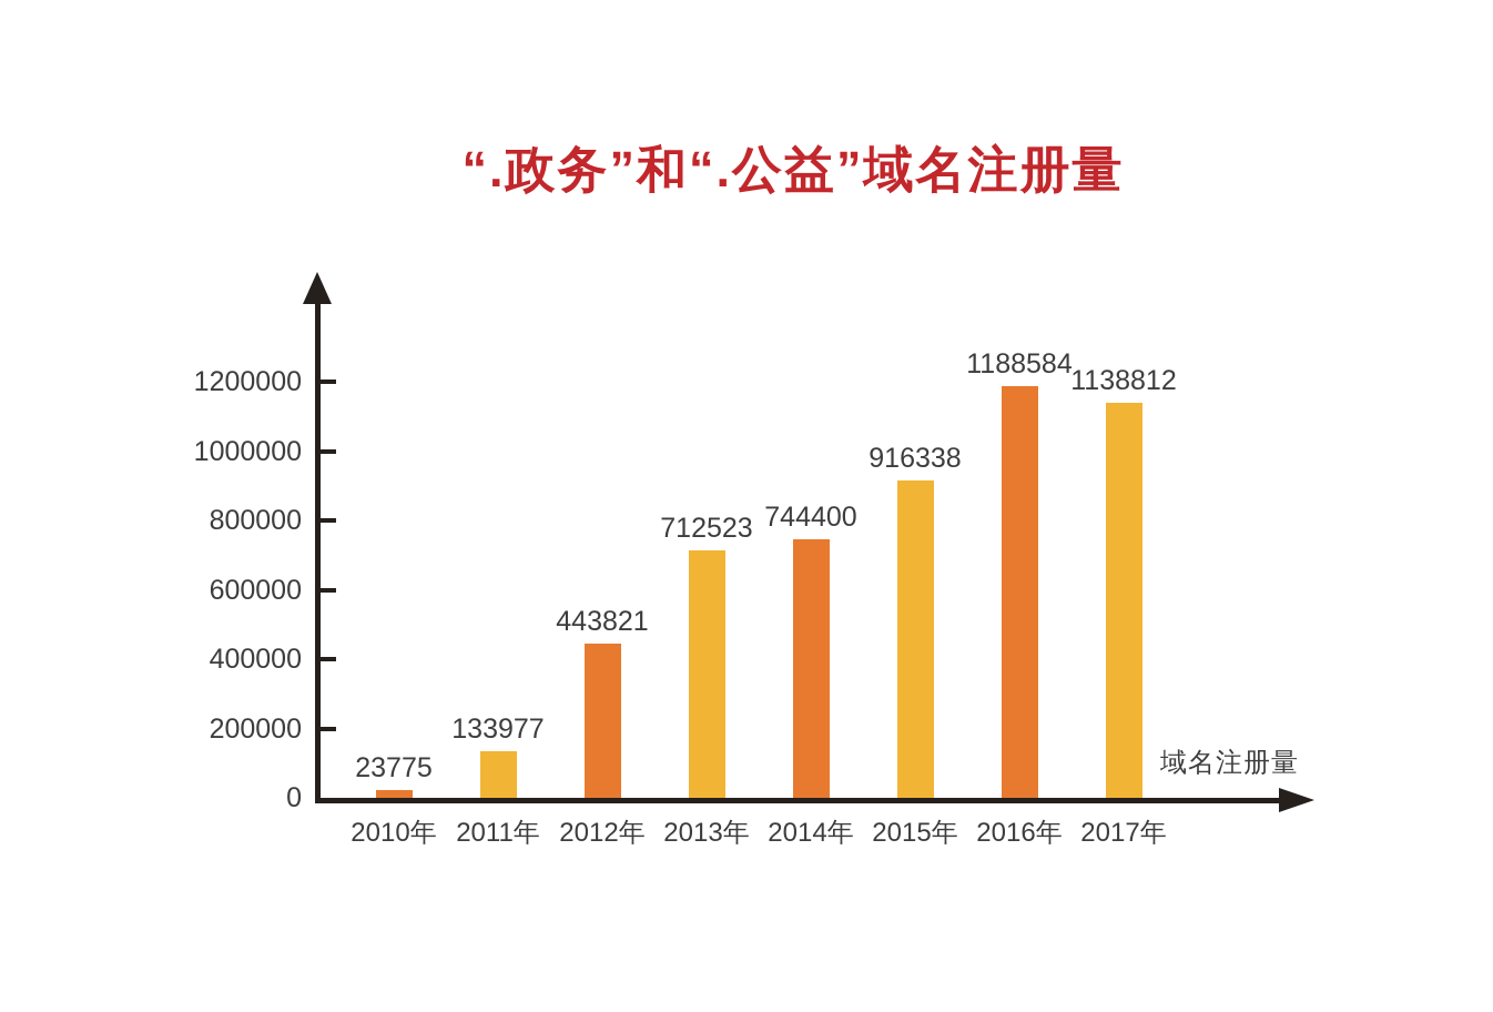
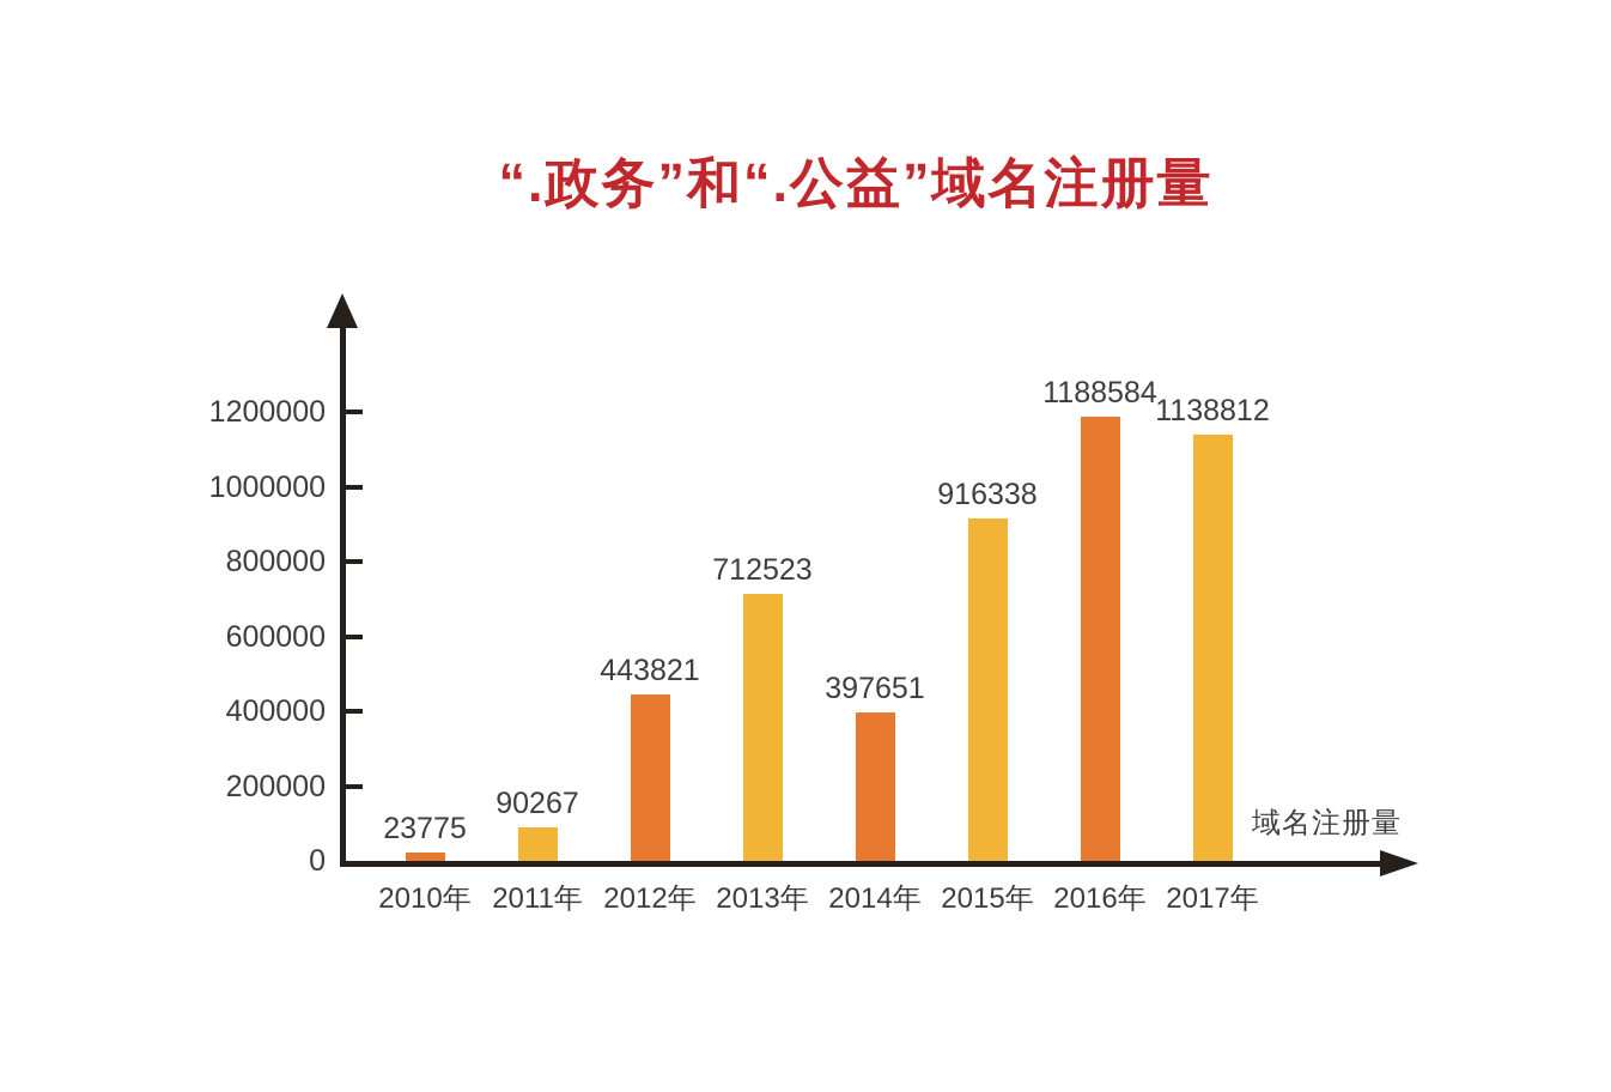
2011年: 133977 -> 90267
2014年: 744400 -> 397651
